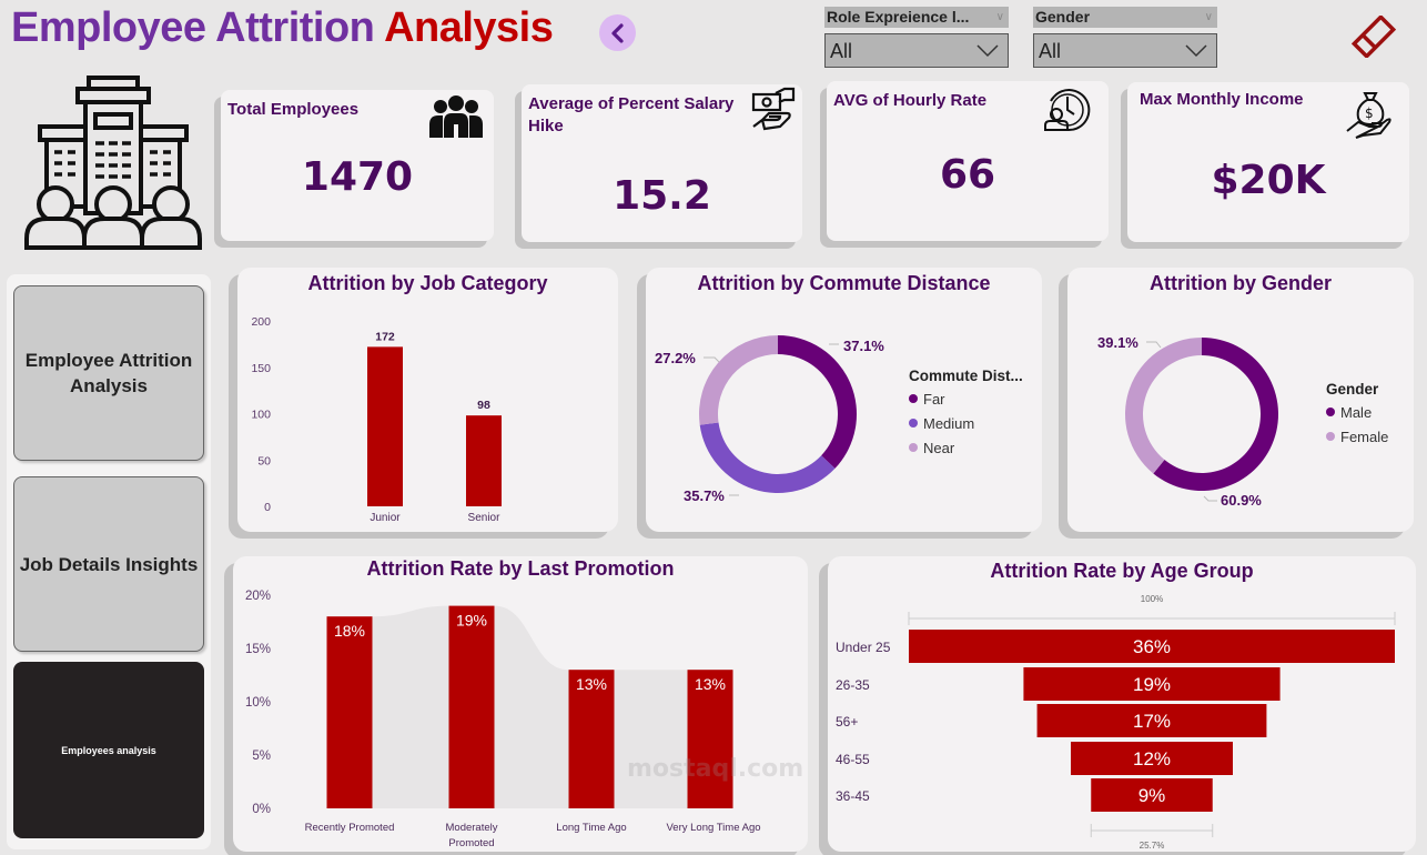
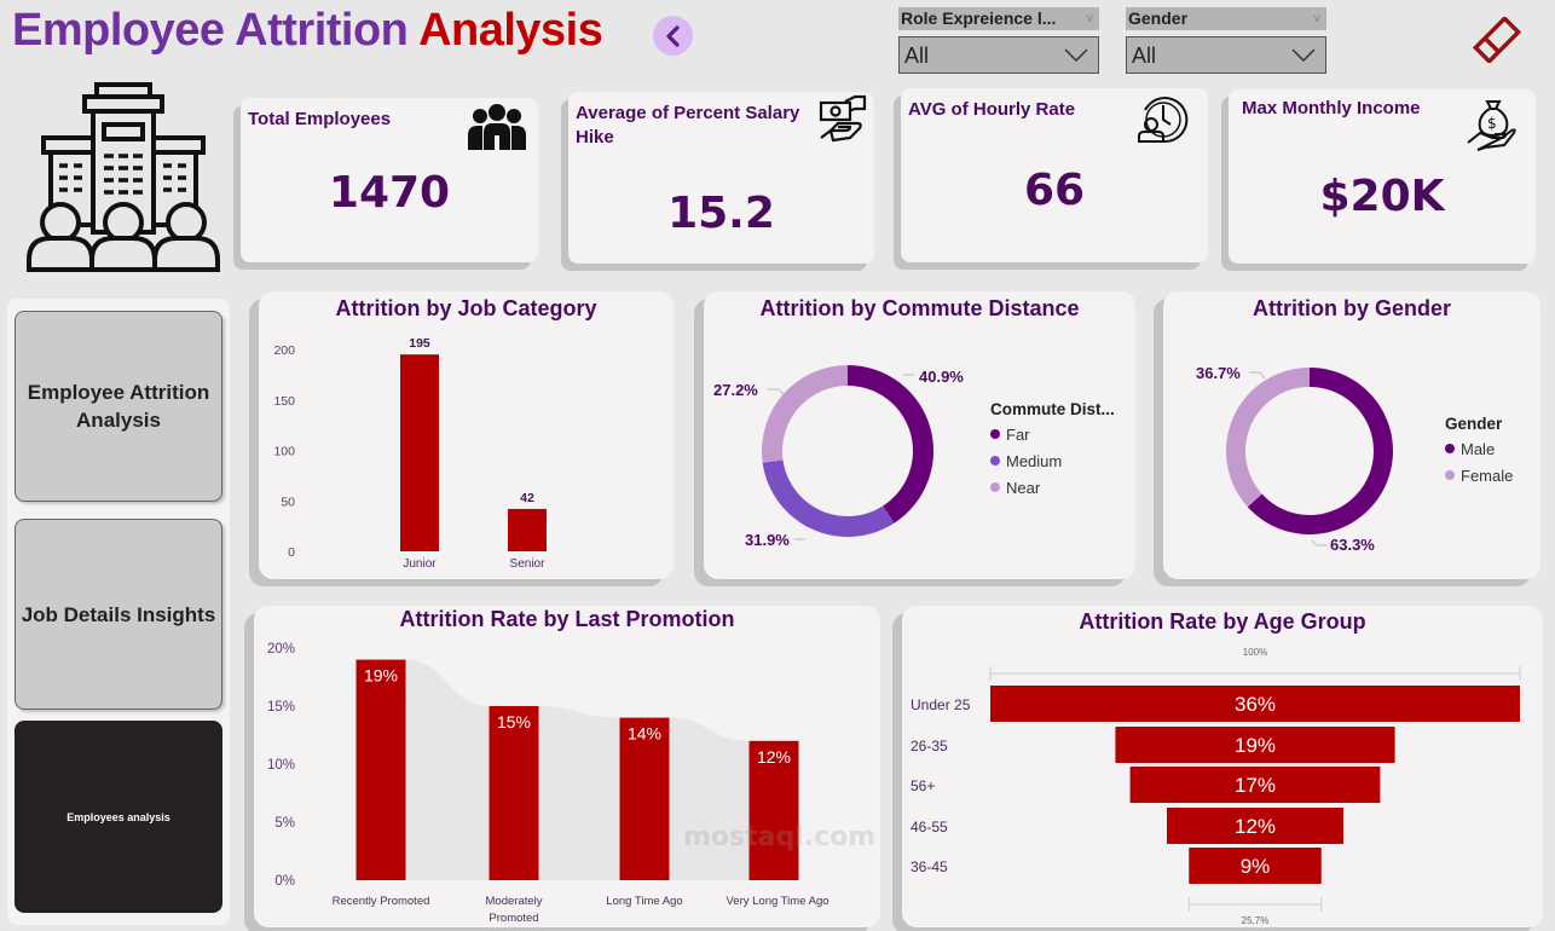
Attrition by Job Category/Junior: 172 -> 195
Attrition by Job Category/Senior: 98 -> 42
Attrition by Commute Distance/Far: 37.1% -> 40.9%
Attrition by Commute Distance/Medium: 35.7% -> 31.9%
Attrition by Gender/Male: 60.9% -> 63.3%
Attrition by Gender/Female: 39.1% -> 36.7%
Attrition Rate by Last Promotion/Recently Promoted: 18% -> 19%
Attrition Rate by Last Promotion/Moderately Promoted: 19% -> 15%
Attrition Rate by Last Promotion/Long Time Ago: 13% -> 14%
Attrition Rate by Last Promotion/Very Long Time Ago: 13% -> 12%
